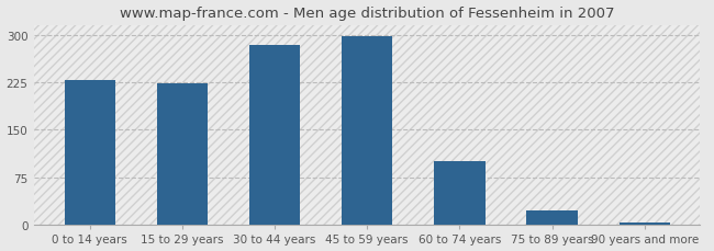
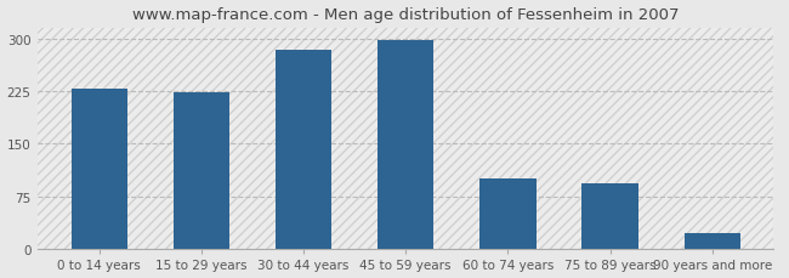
75 to 89 years: 22 -> 94
90 years and more: 3 -> 22
